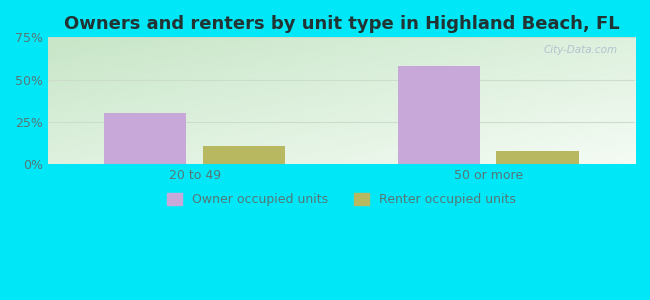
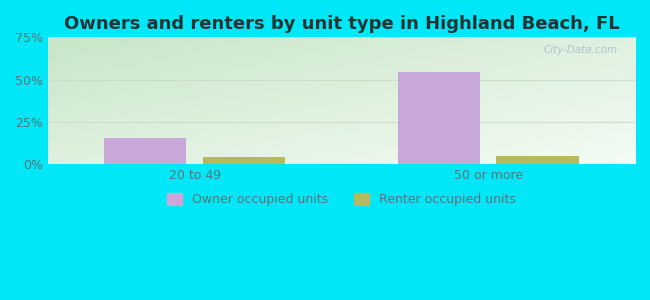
Owner occupied units/20 to 49: 30% -> 16%
Renter occupied units/20 to 49: 11% -> 4%
Owner occupied units/50 or more: 58% -> 54%
Renter occupied units/50 or more: 8% -> 5%
